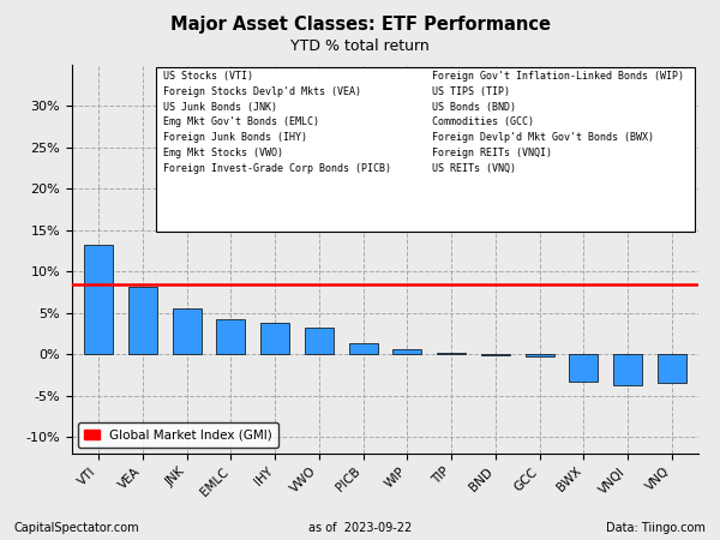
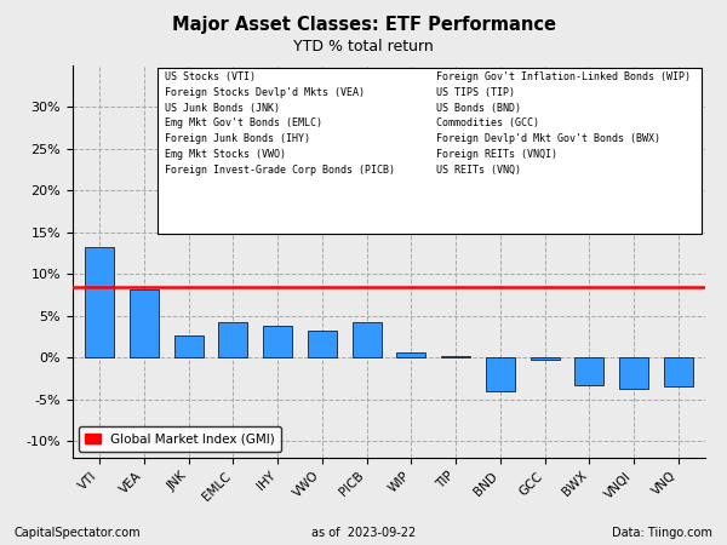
JNK: 5.5% -> 2.6%
PICB: 1.3% -> 4.2%
BND: -0.1% -> -4.0%
